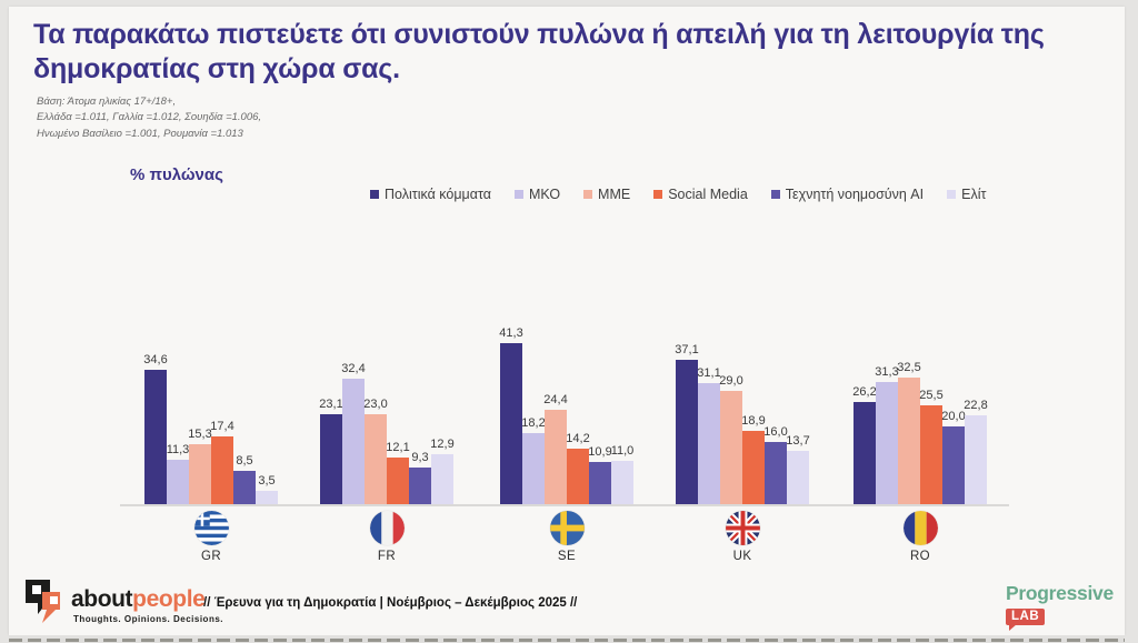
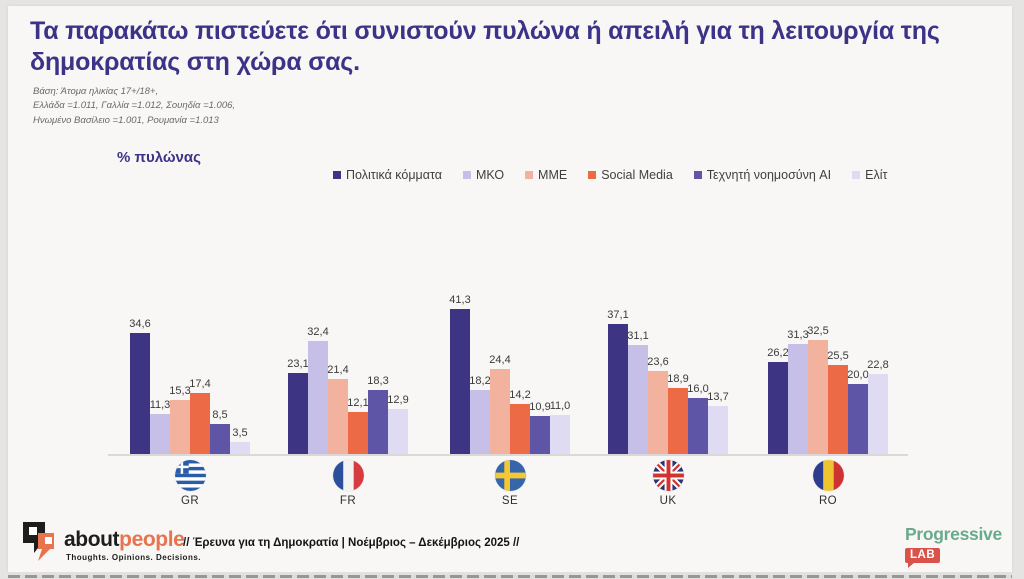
ΜΜΕ/FR: 23,0 -> 21,4
Τεχνητή νοημοσύνη AI/FR: 9,3 -> 18,3
ΜΜΕ/UK: 29,0 -> 23,6
